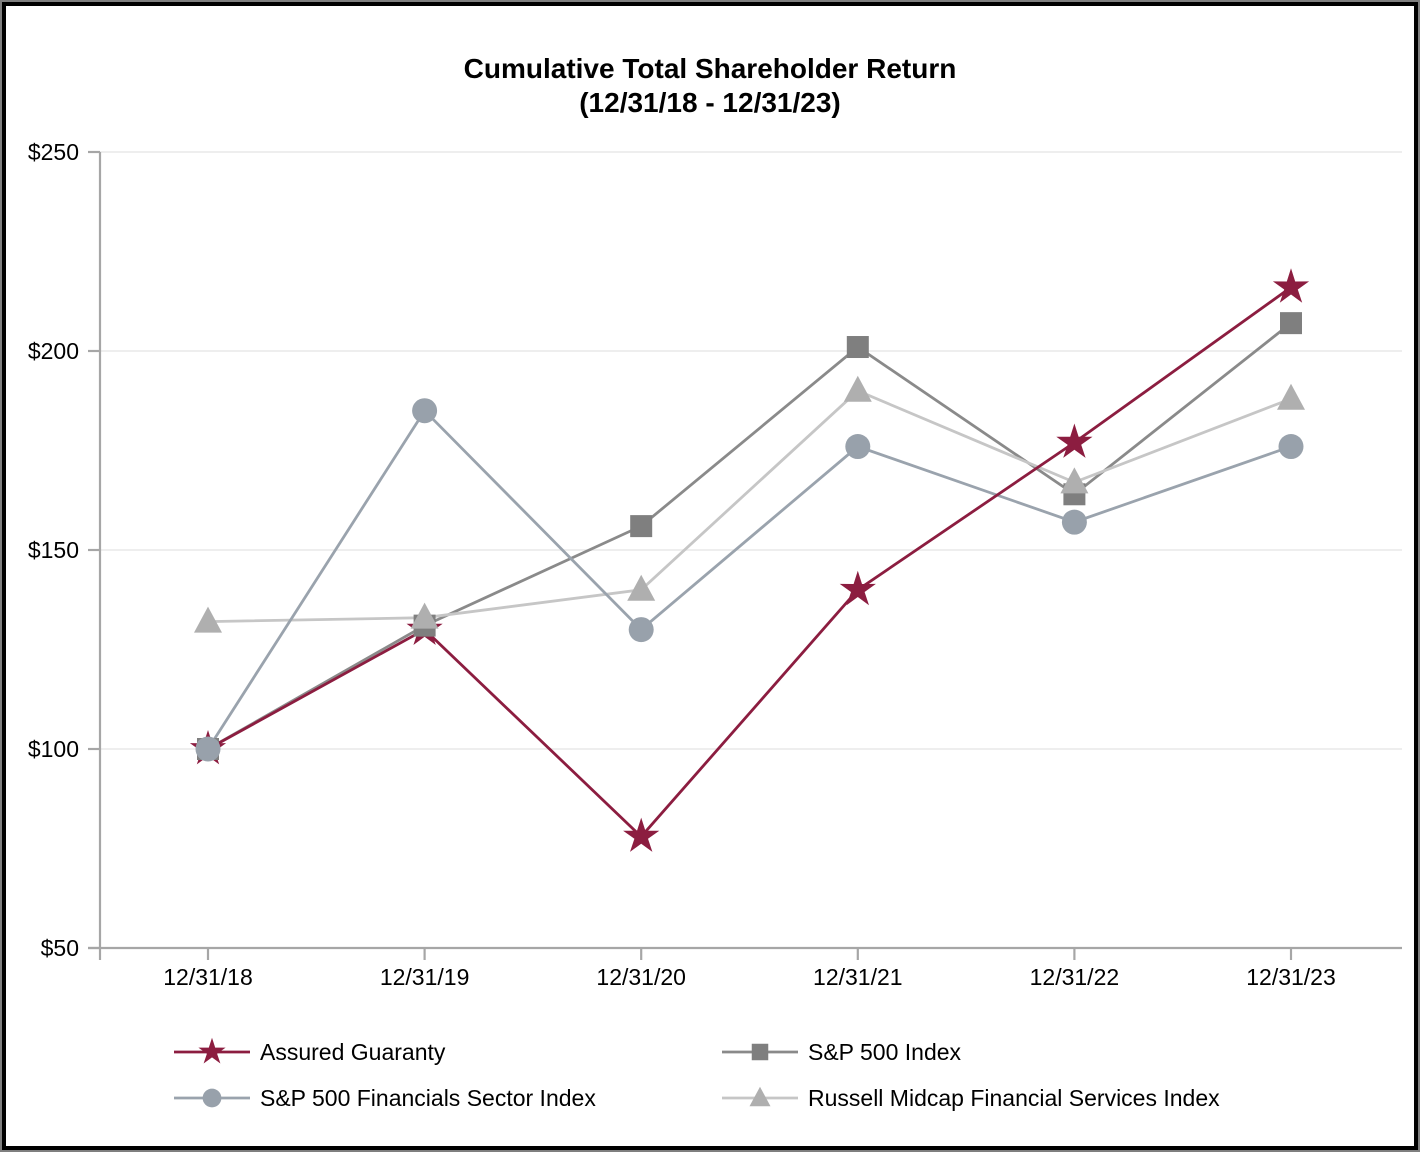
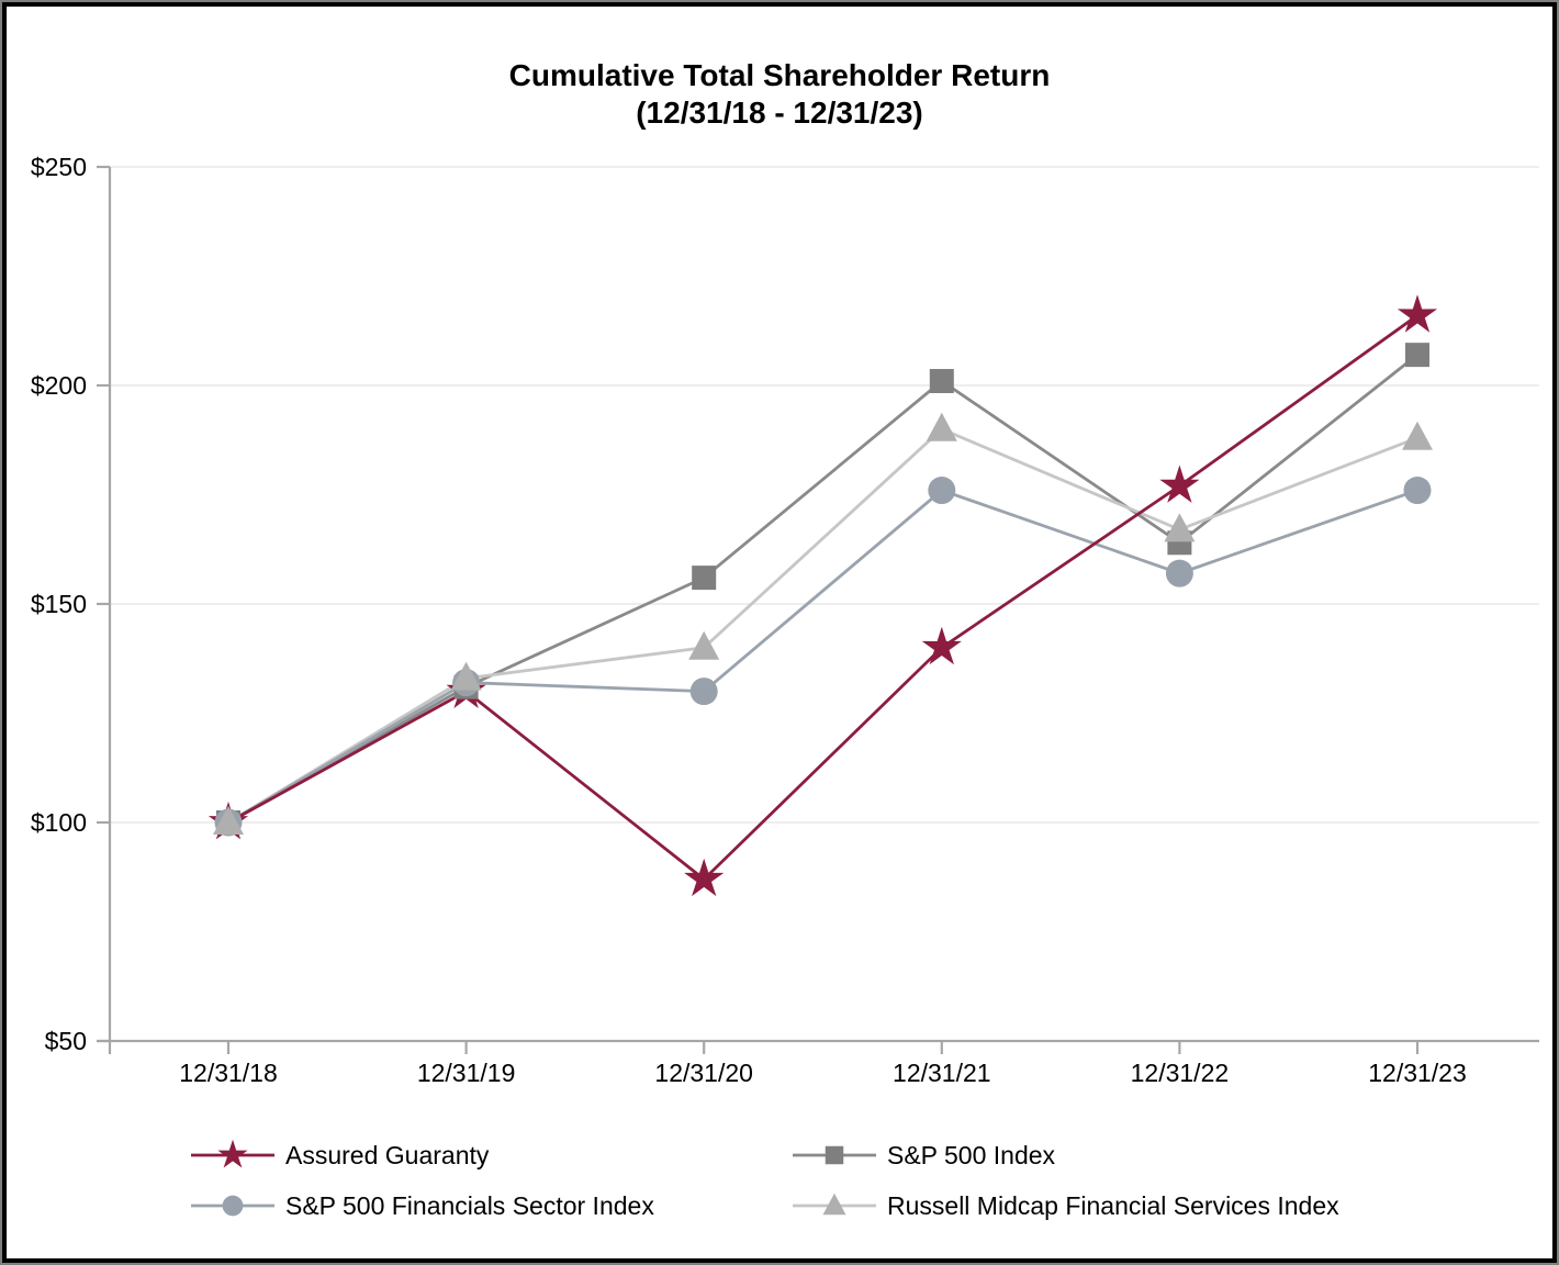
Russell Midcap Financial Services Index/12/31/18: $132 -> $100
S&P 500 Financials Sector Index/12/31/19: $185 -> $132
Assured Guaranty/12/31/20: $78 -> $87
